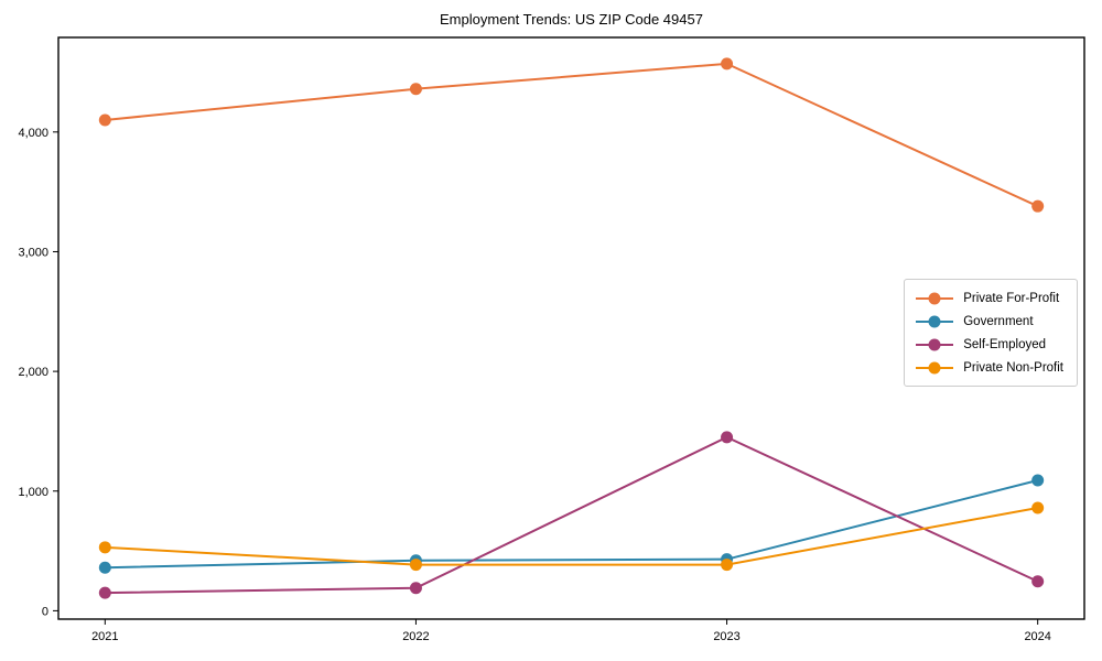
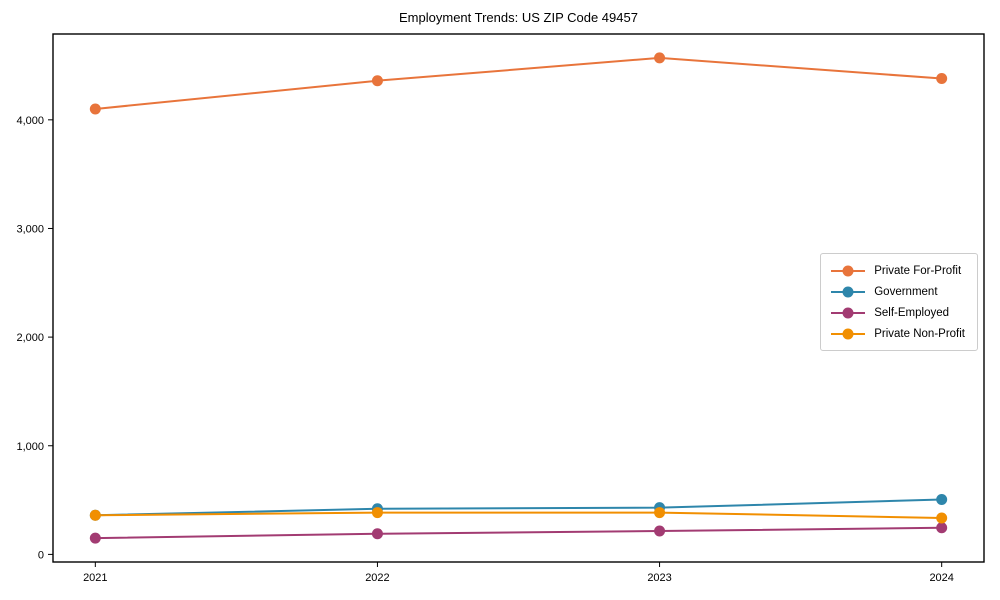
Private Non-Profit/2021: 530 -> 360
Self-Employed/2023: 1450 -> 220
Private For-Profit/2024: 3380 -> 4380
Government/2024: 1090 -> 500
Private Non-Profit/2024: 860 -> 340
